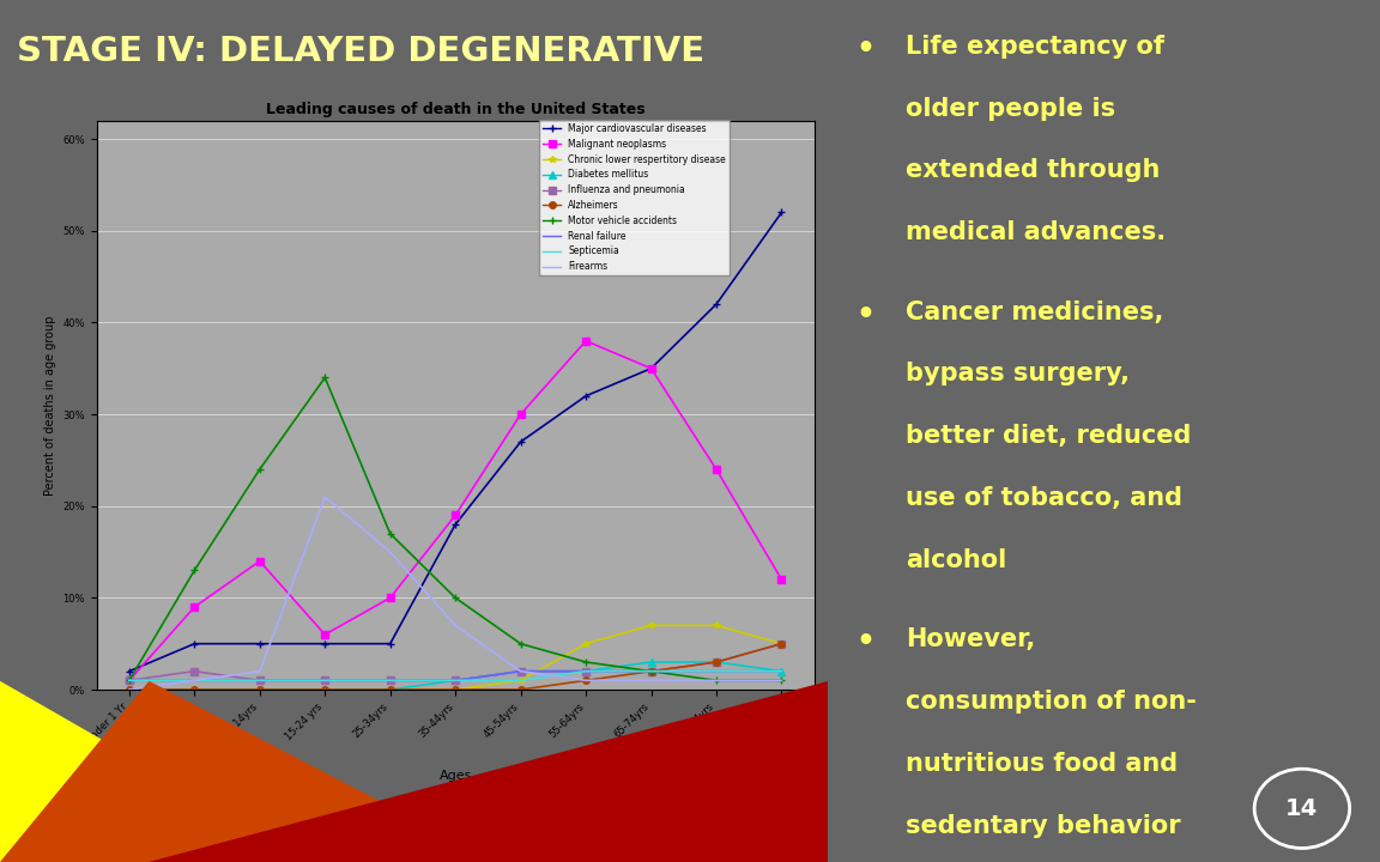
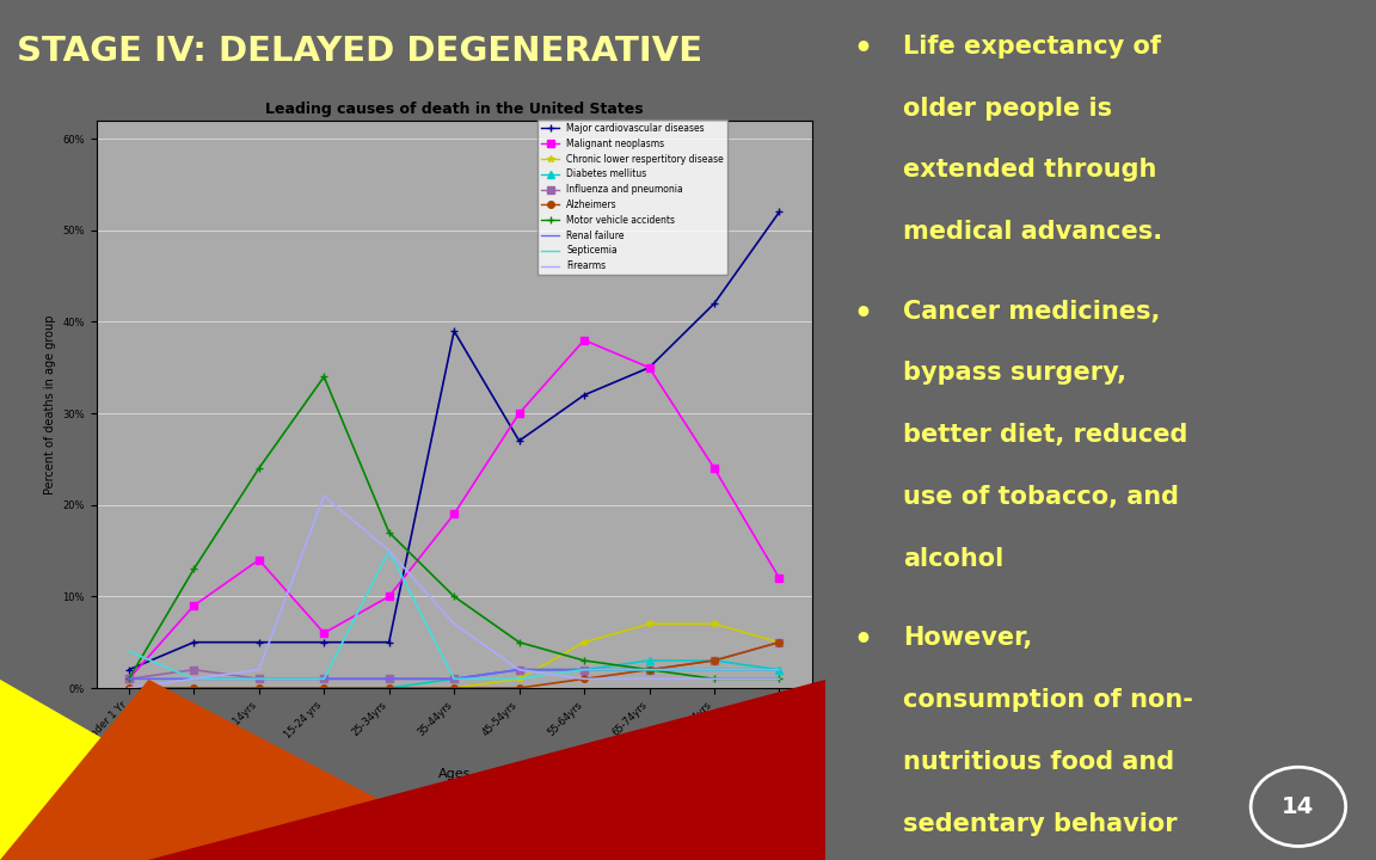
Septicemia/Under 1 Yr: 1% -> 4%
Septicemia/25-34yrs: 1% -> 15%
Major cardiovascular diseases/35-44yrs: 18% -> 39%
